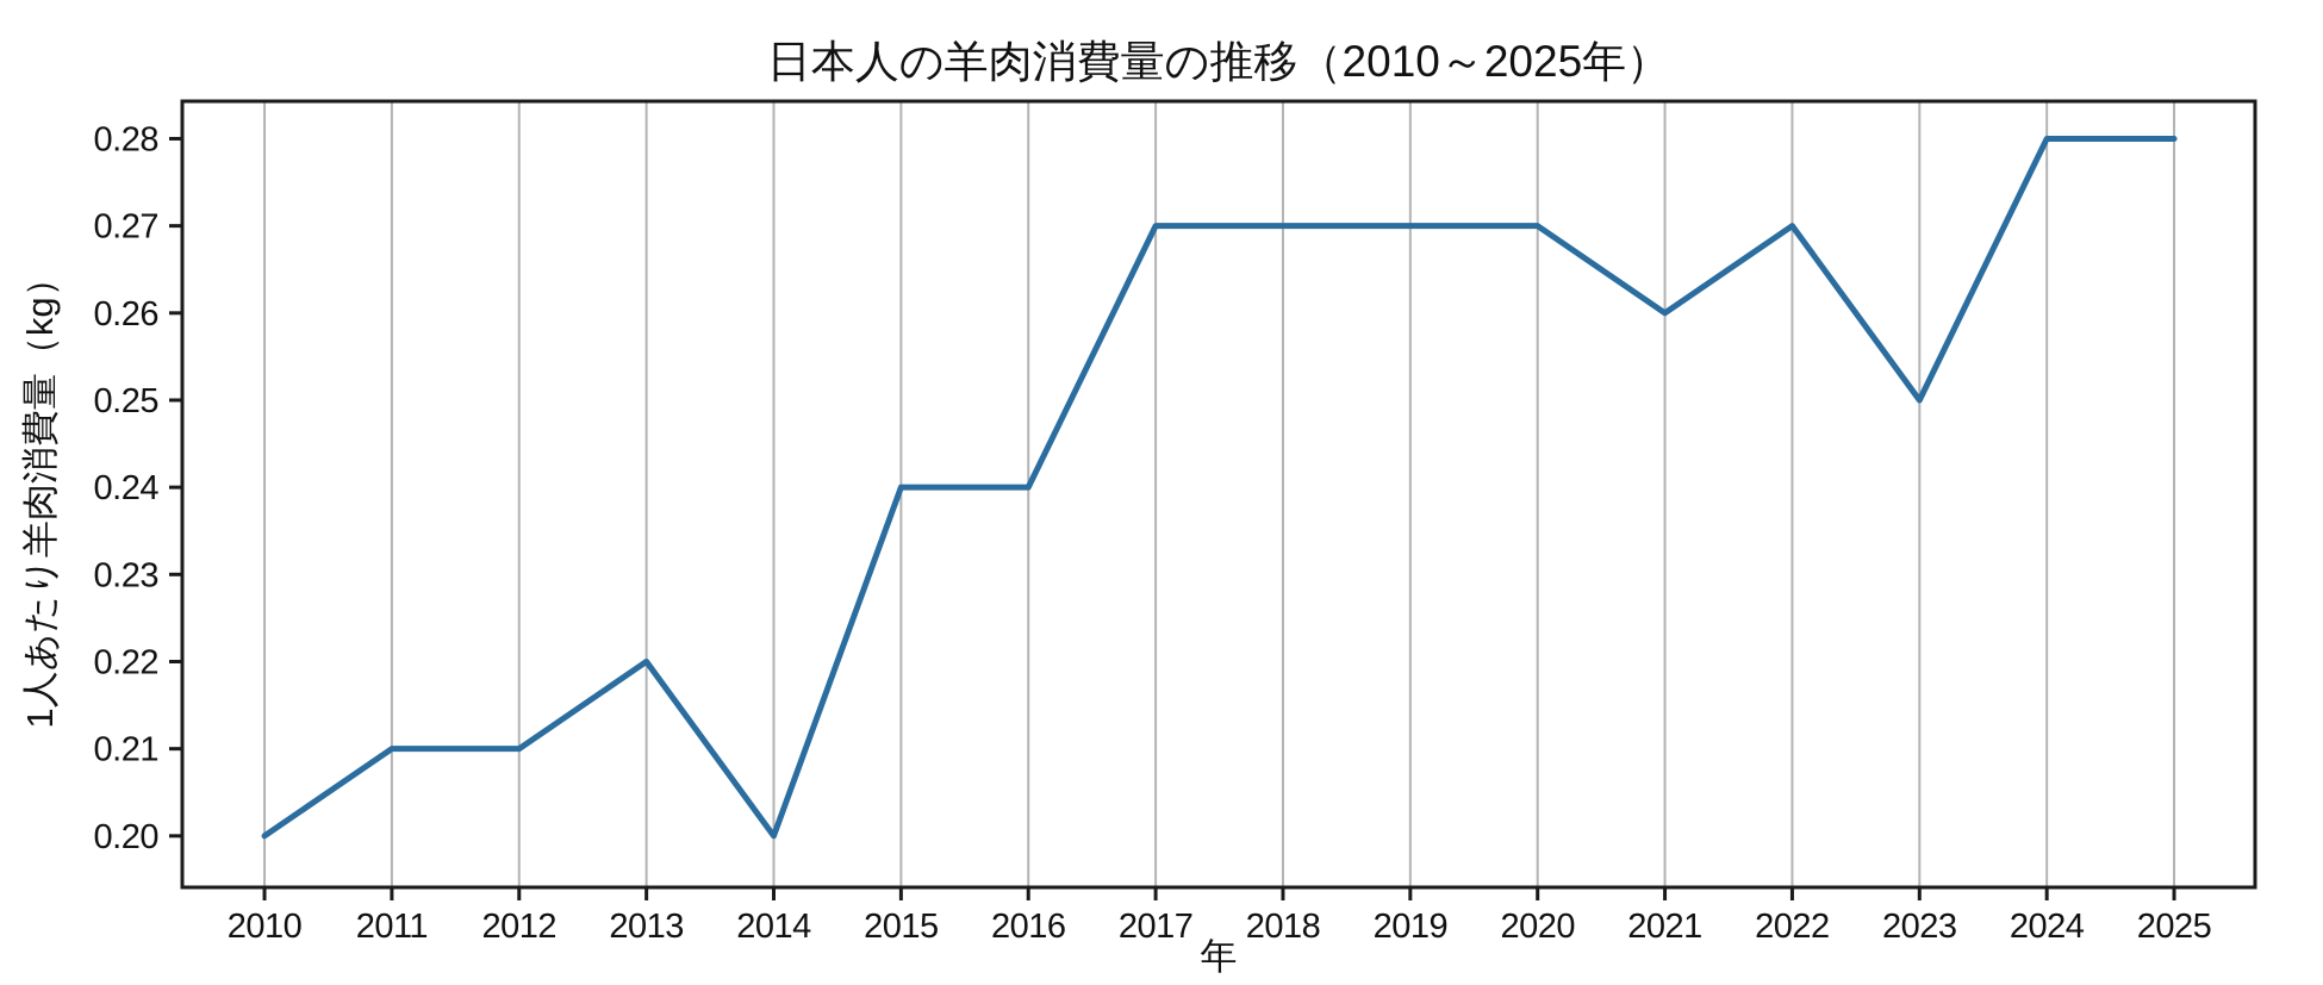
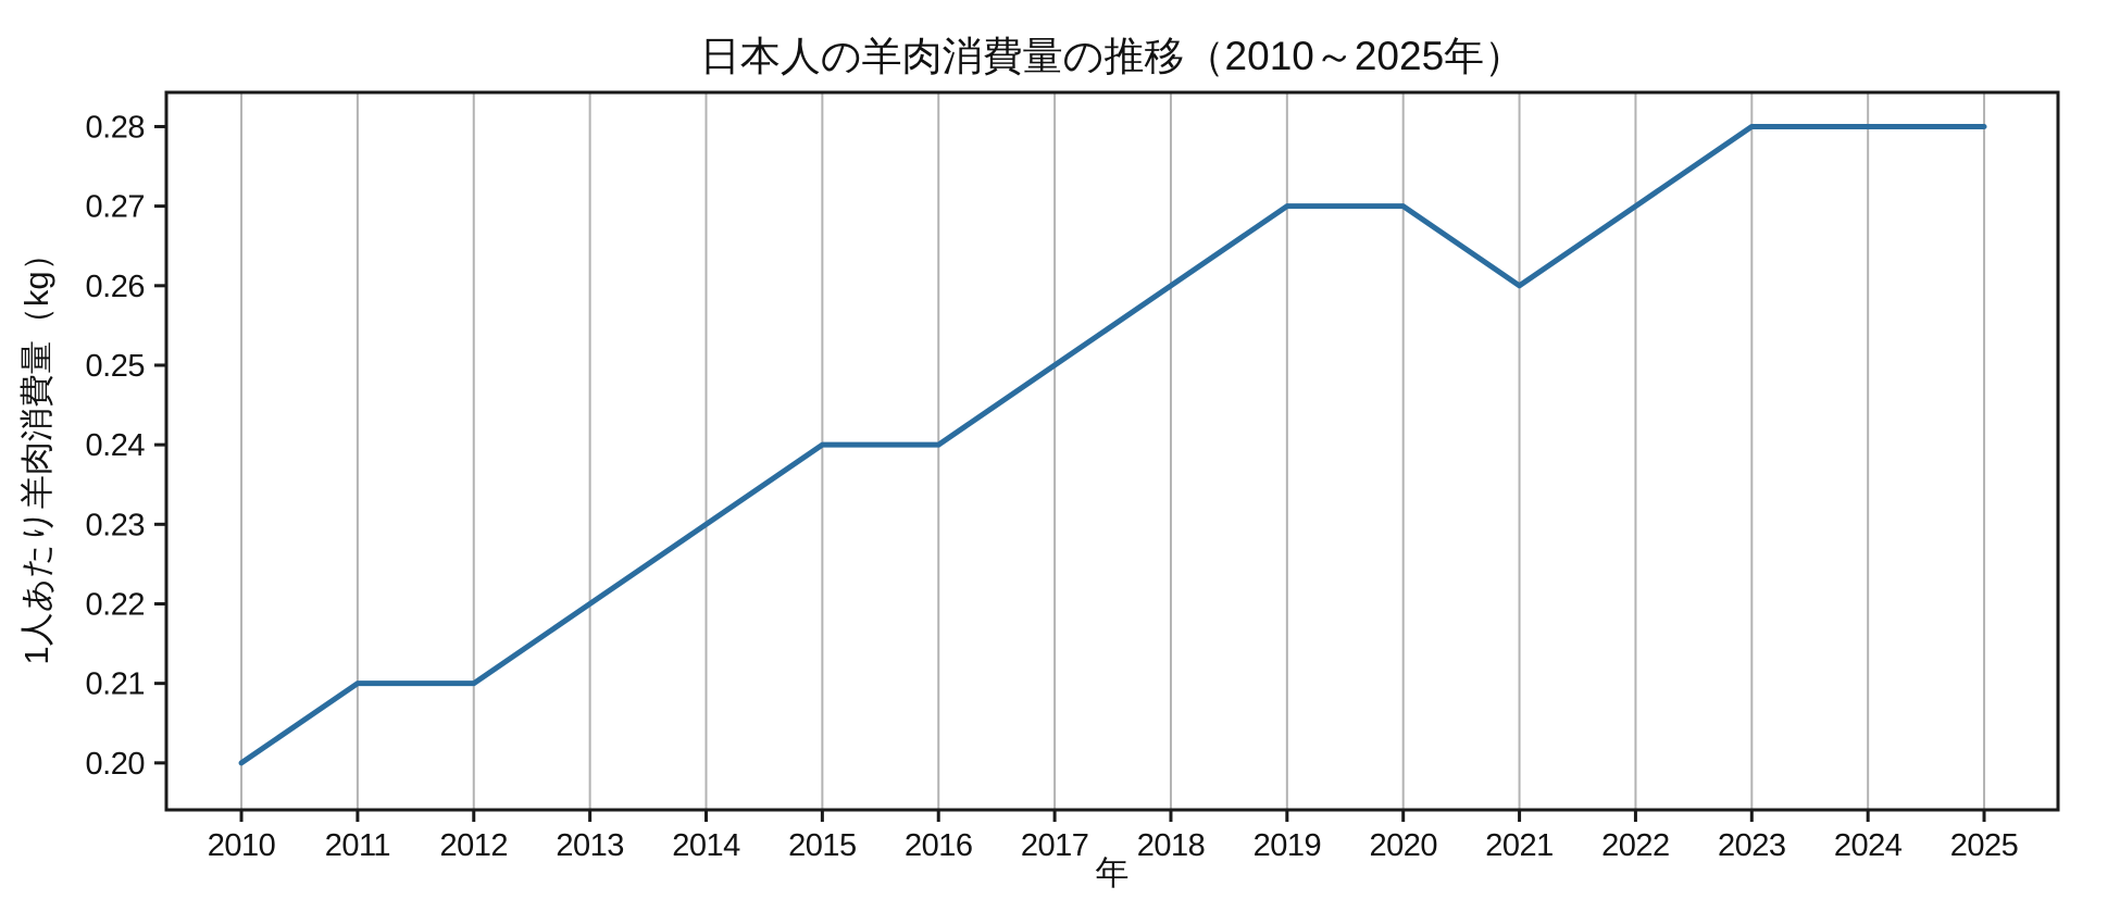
2014: 0.20 -> 0.23
2017: 0.27 -> 0.25
2018: 0.27 -> 0.26
2023: 0.25 -> 0.28
